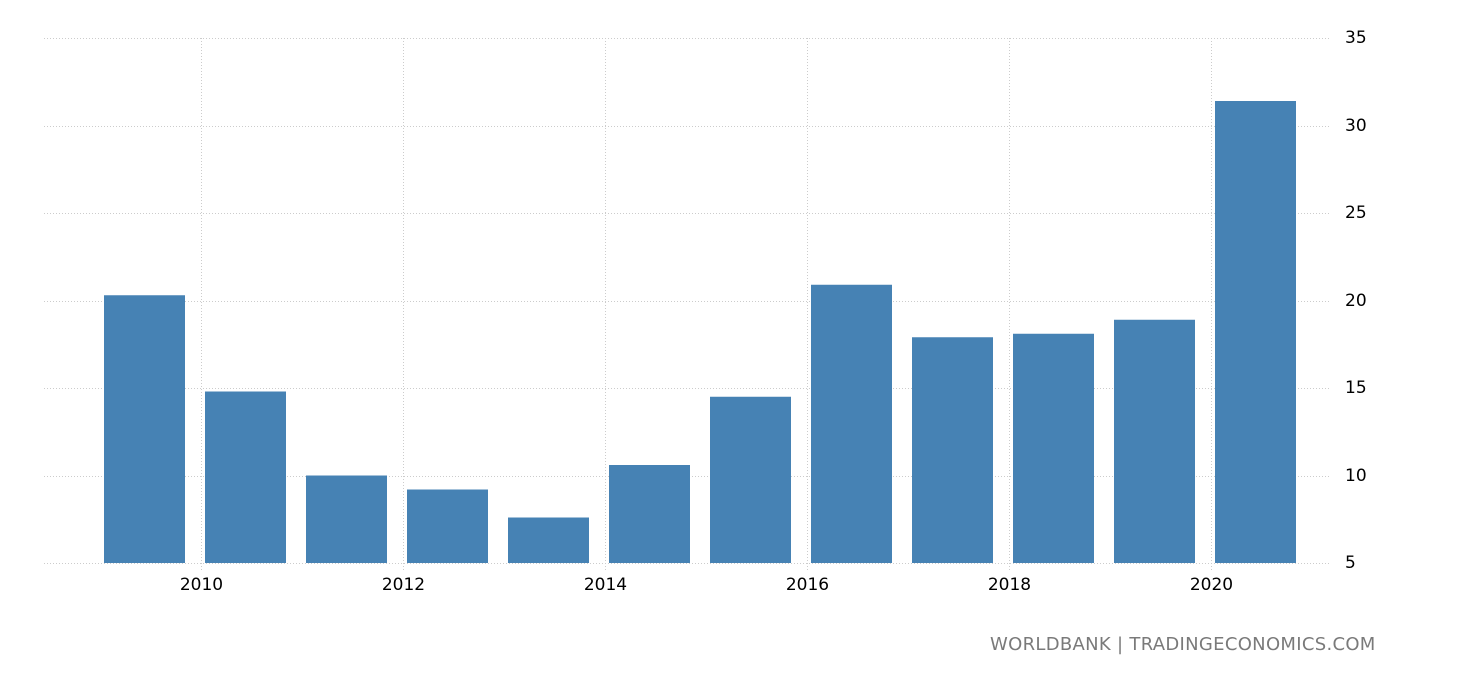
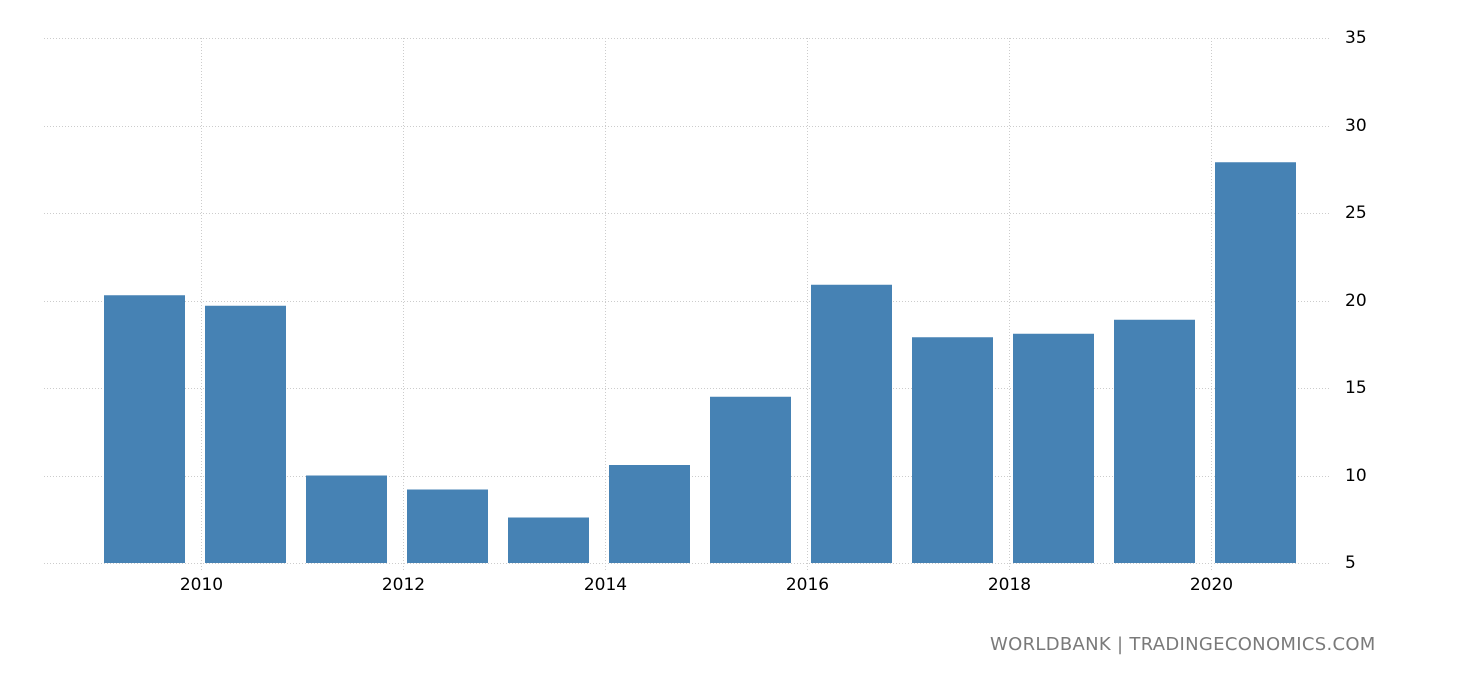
2010: 14.8 -> 19.7
2020: 31.4 -> 27.9
